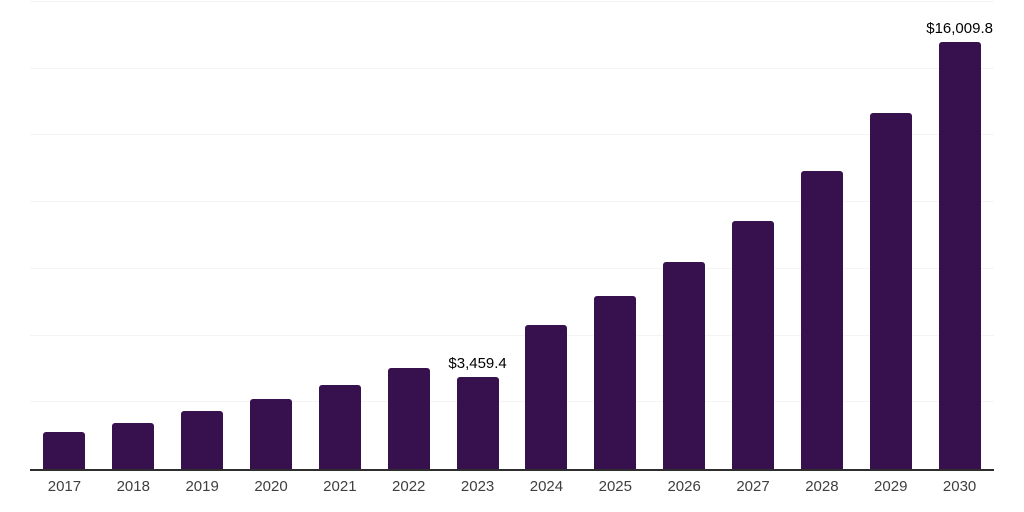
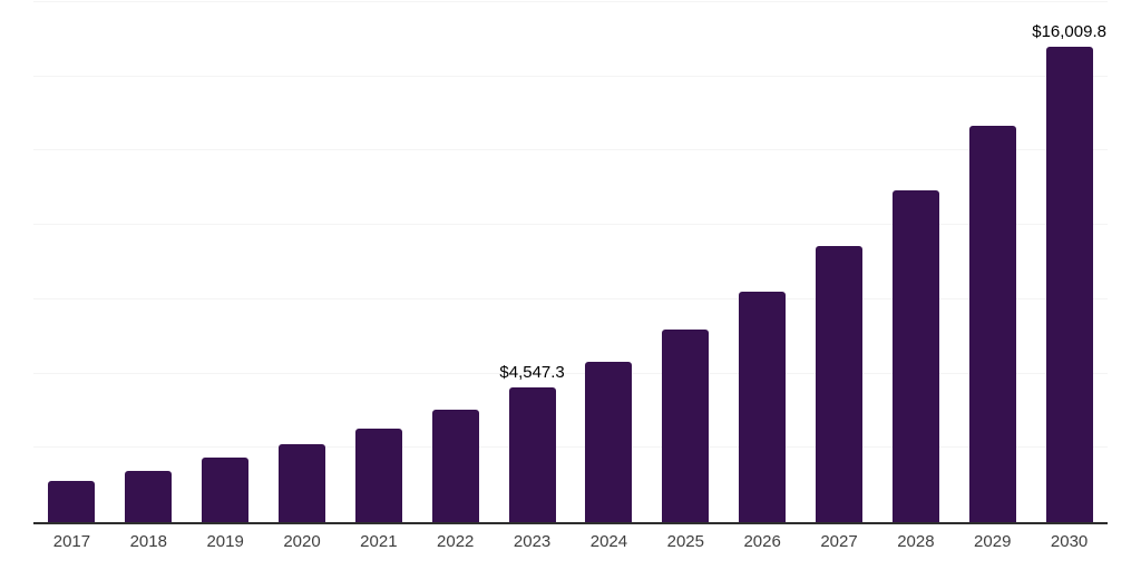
2023: $3,459.4 -> $4,547.3
